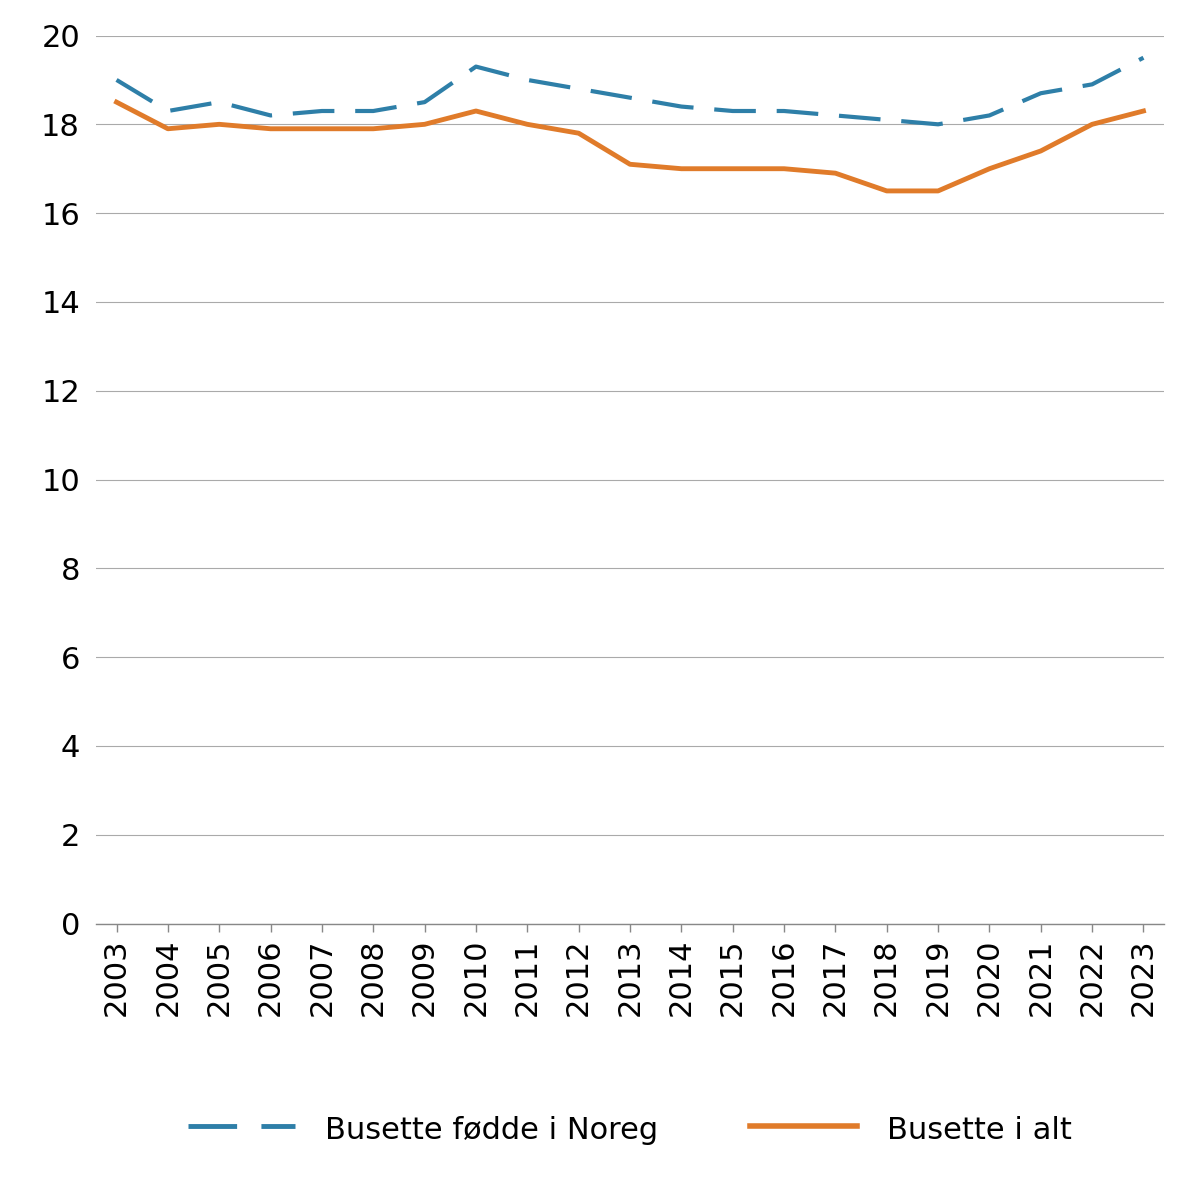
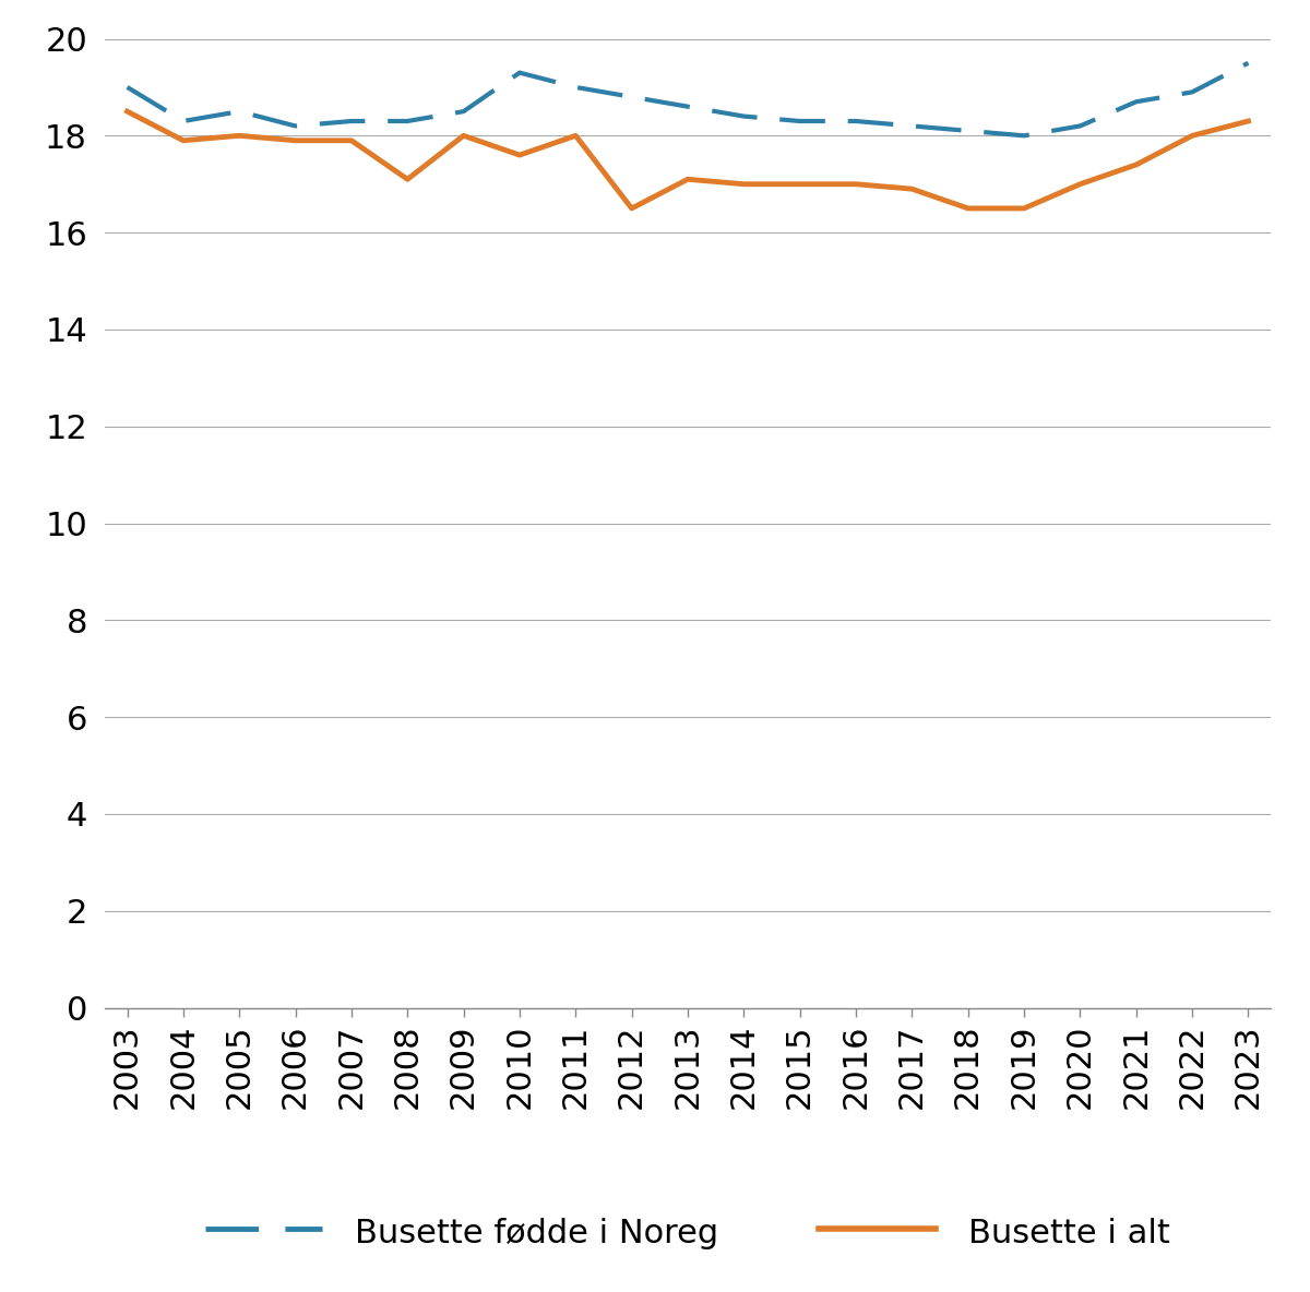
Busette i alt/2008: 17.9 -> 17.1
Busette i alt/2010: 18.3 -> 17.6
Busette i alt/2012: 17.8 -> 16.5
